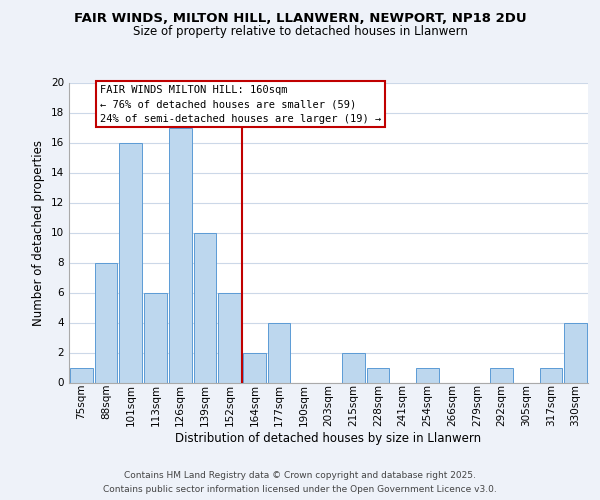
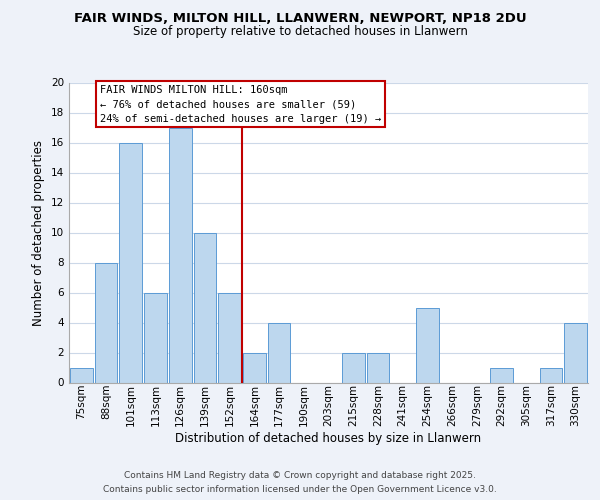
228sqm: 1 -> 2
254sqm: 1 -> 5
